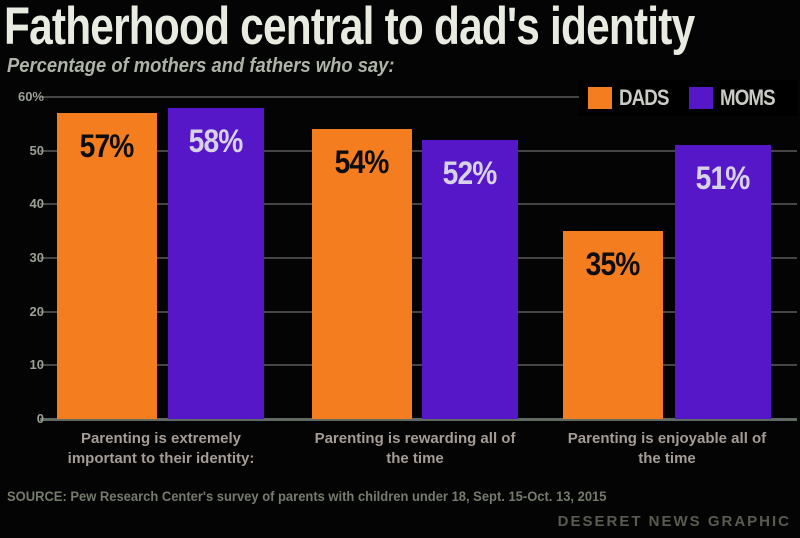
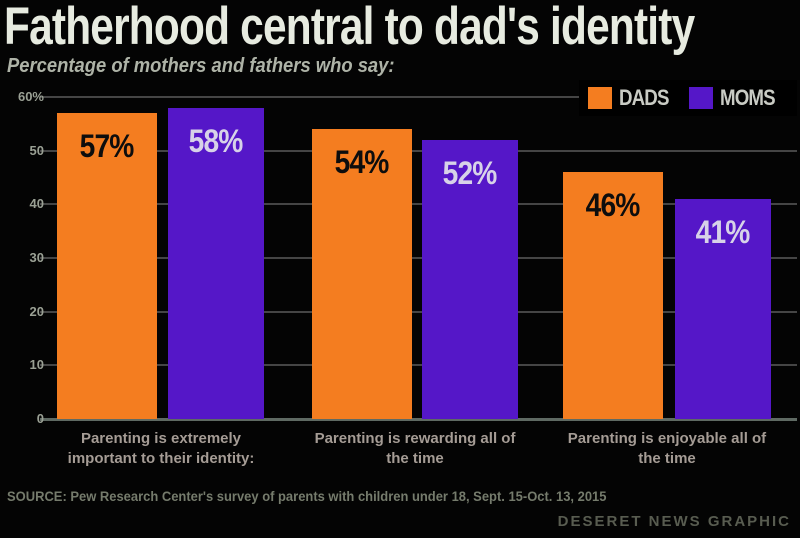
DADS/Parenting is enjoyable all of the time: 35% -> 46%
MOMS/Parenting is enjoyable all of the time: 51% -> 41%
